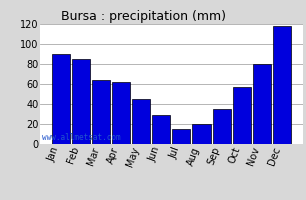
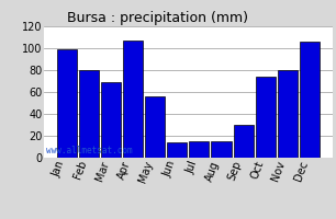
Jan: 90 -> 99
Feb: 85 -> 80
Mar: 64 -> 69
Apr: 62 -> 107
May: 45 -> 56
Jun: 29 -> 14
Aug: 20 -> 15
Sep: 35 -> 30
Oct: 57 -> 74
Dec: 118 -> 106
